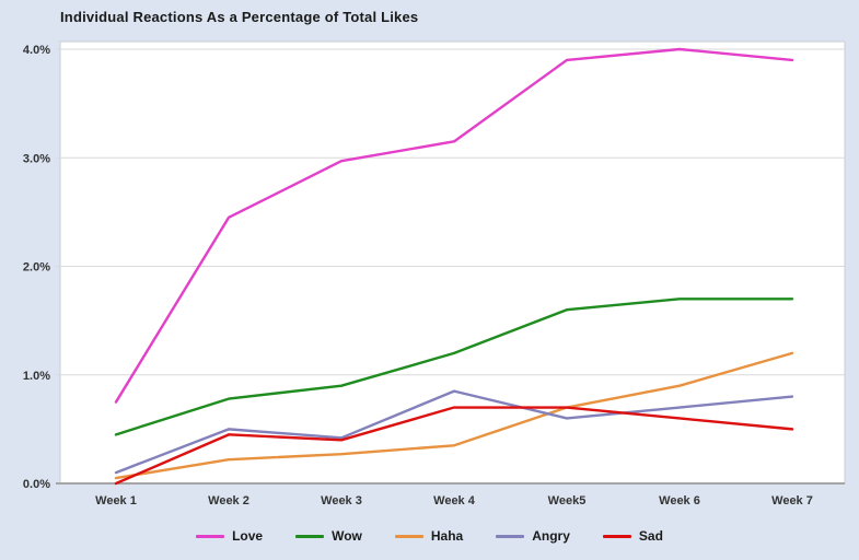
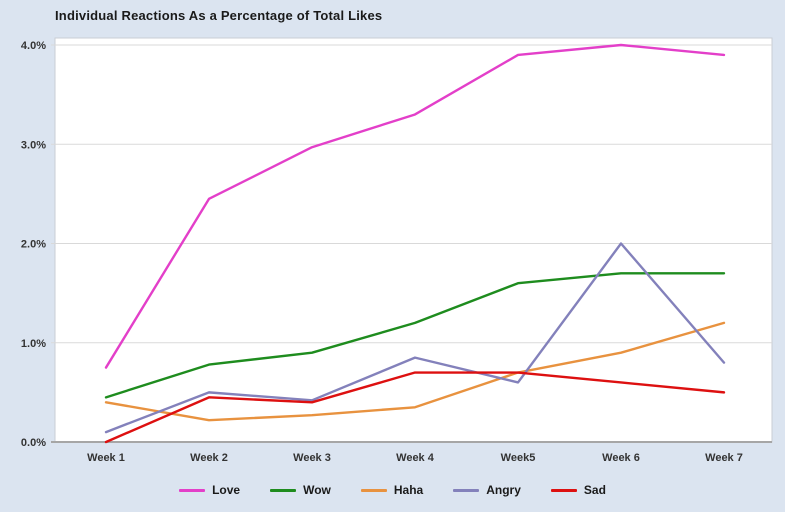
Haha/Week 1: 0.1% -> 0.4%
Love/Week 4: 3.1% -> 3.3%
Angry/Week 6: 0.7% -> 2.0%
